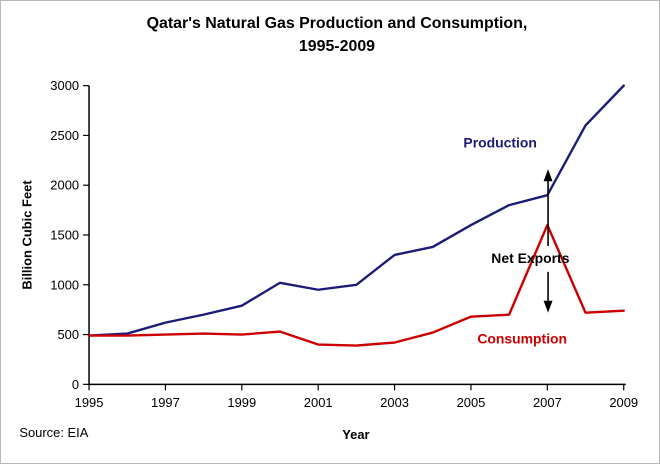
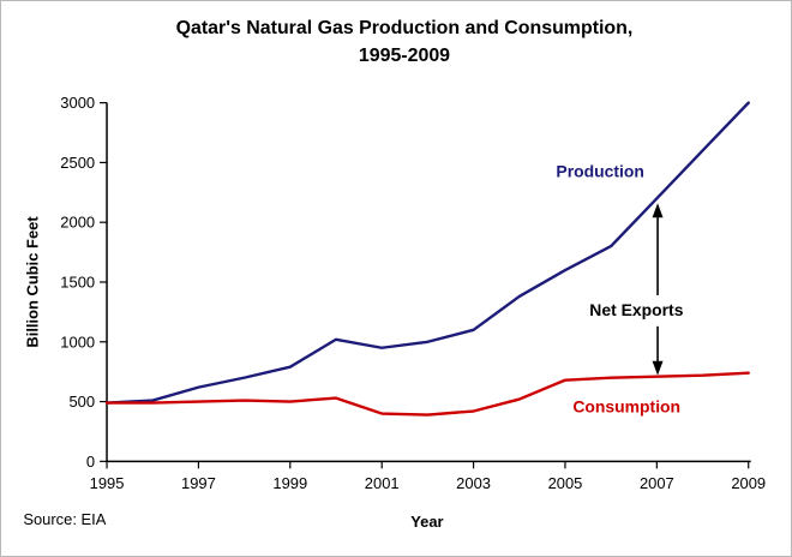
Production/2003: 1300 -> 1100
Production/2007: 1900 -> 2200
Consumption/2007: 1600 -> 700
